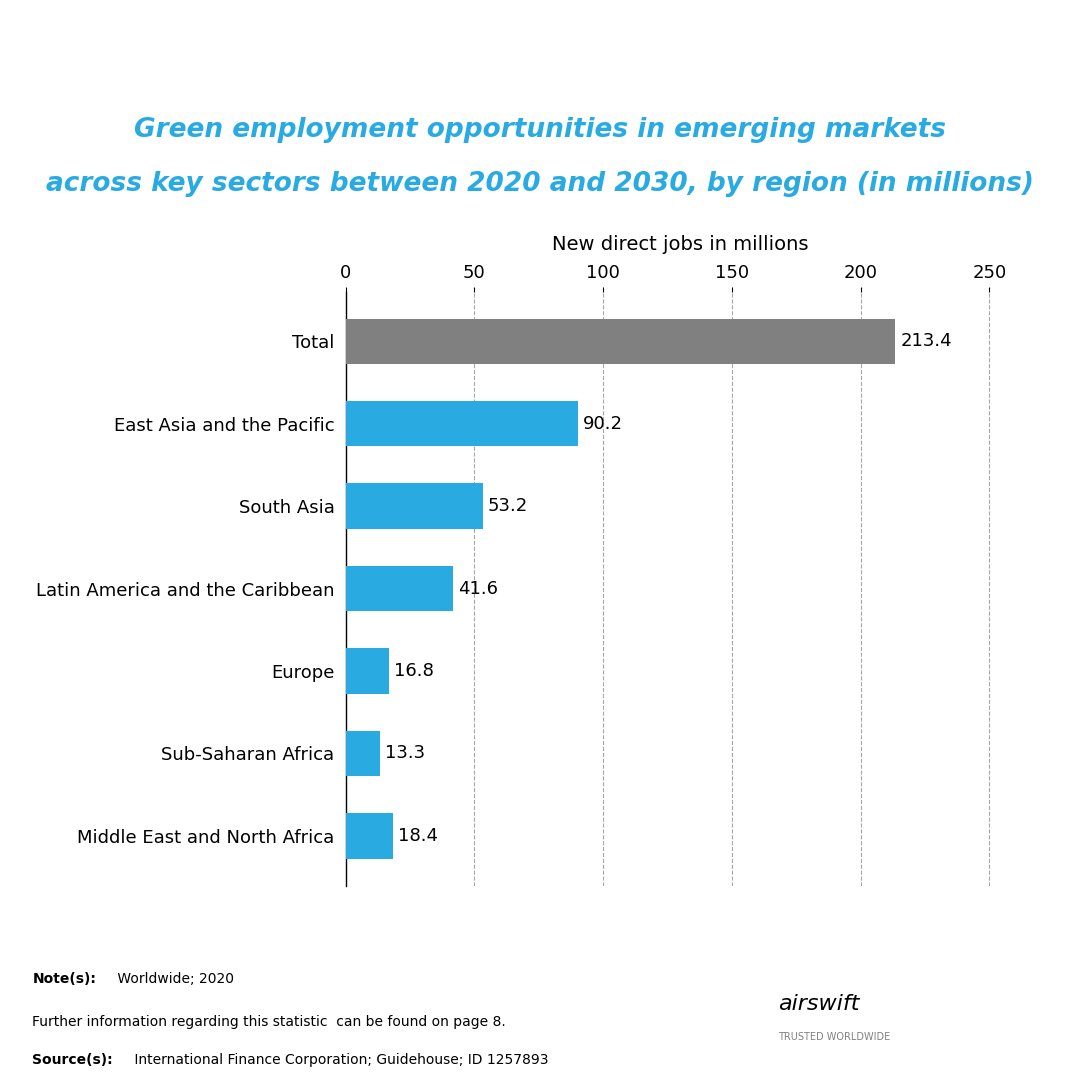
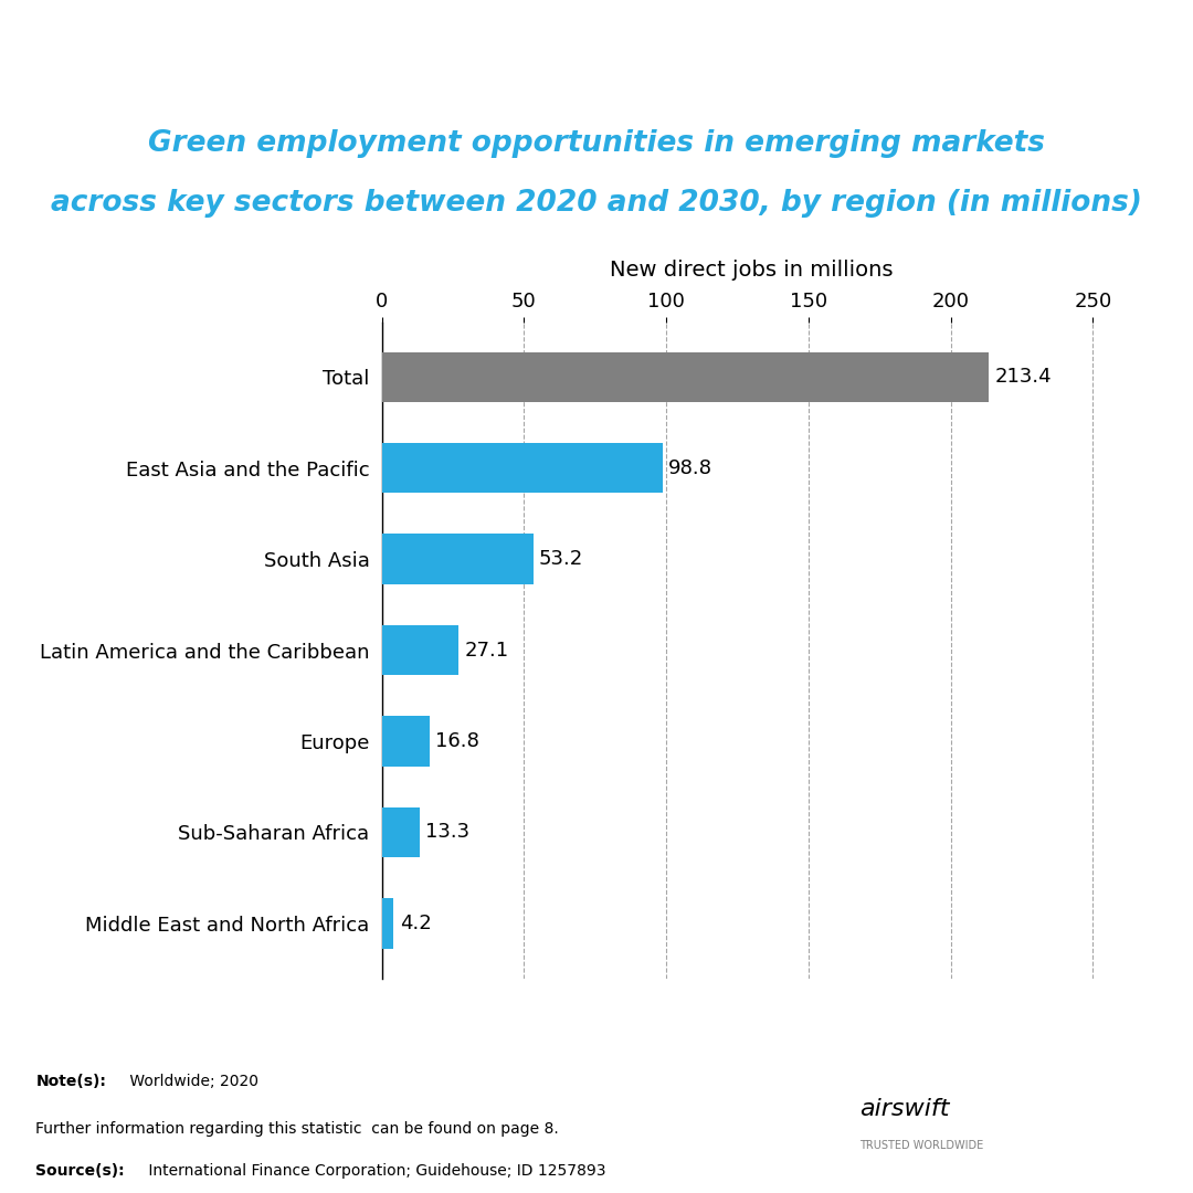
East Asia and the Pacific: 90.2 -> 98.8
Latin America and the Caribbean: 41.6 -> 27.1
Middle East and North Africa: 18.4 -> 4.2
